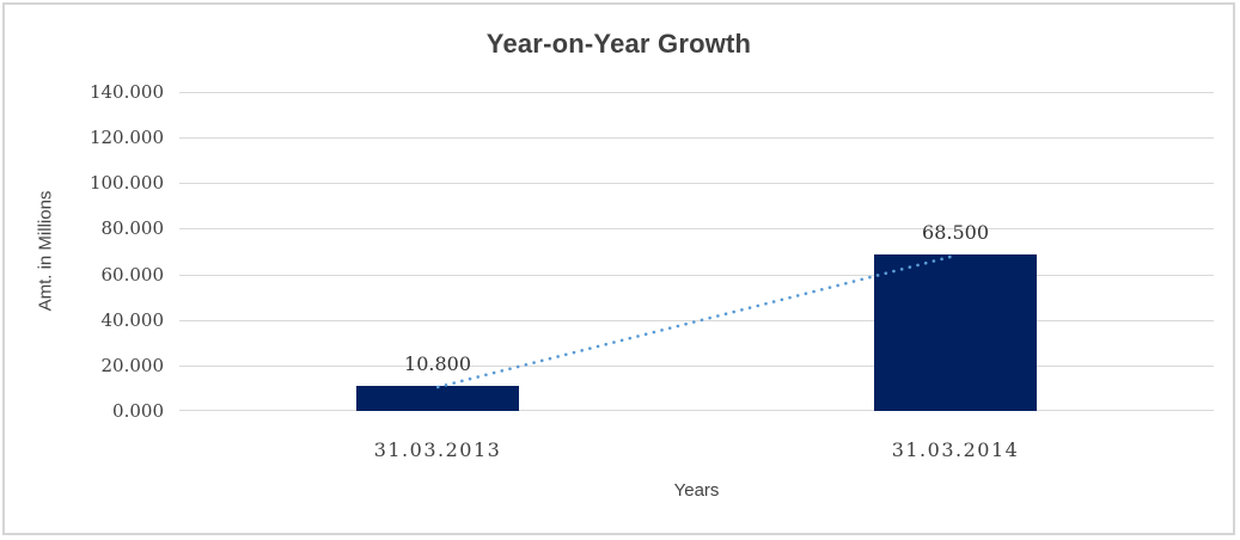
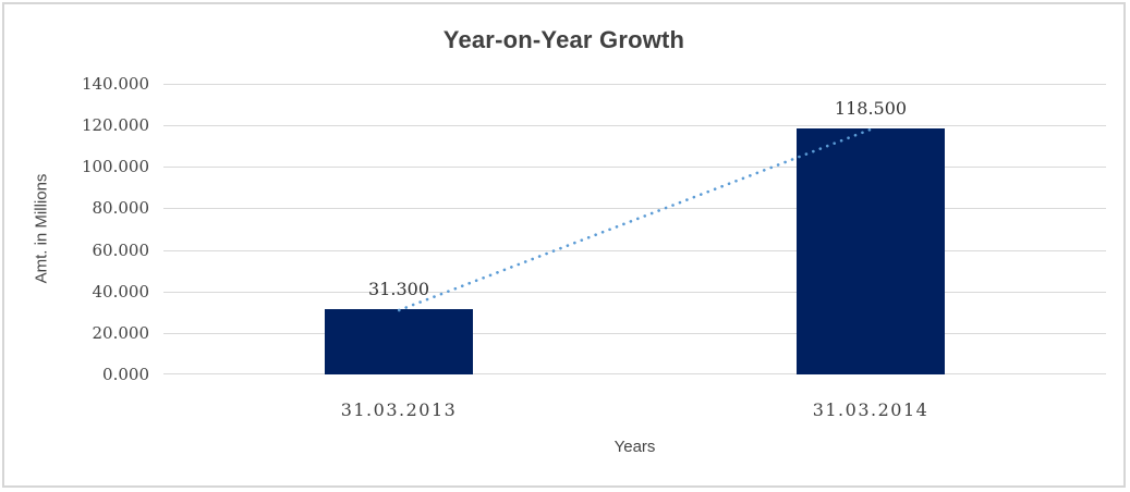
31.03.2013: 10.800 -> 31.300
31.03.2014: 68.500 -> 118.500
